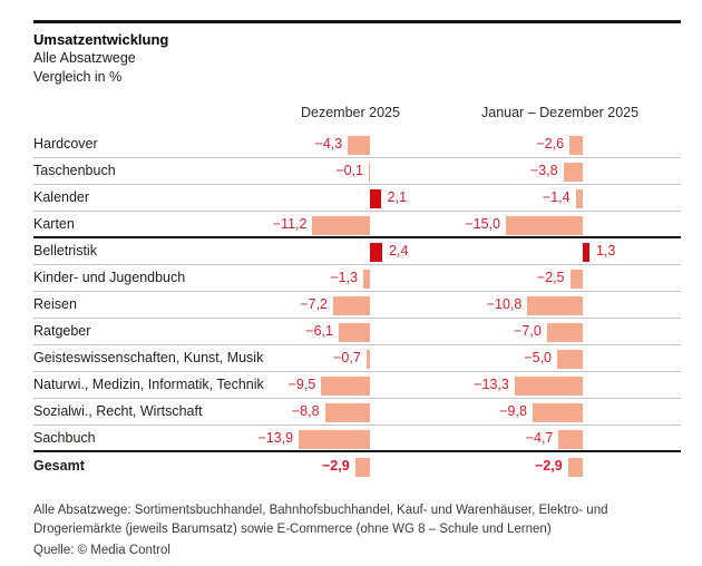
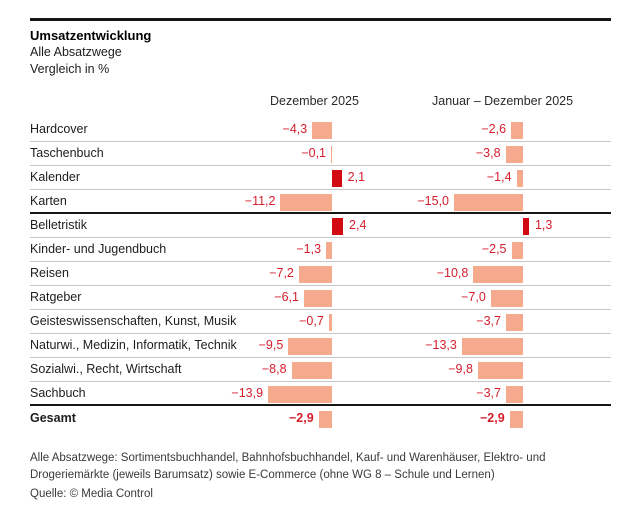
Januar – Dezember 2025/Geisteswissenschaften, Kunst, Musik: −5,0 -> −3,7
Januar – Dezember 2025/Sachbuch: −4,7 -> −3,7
